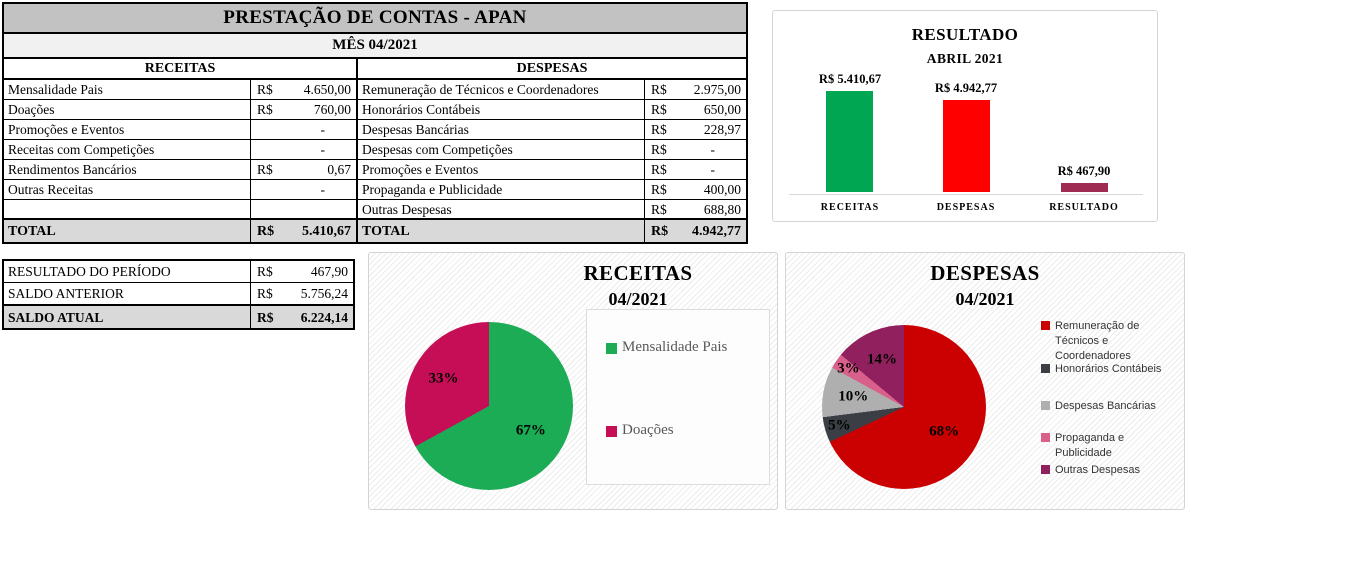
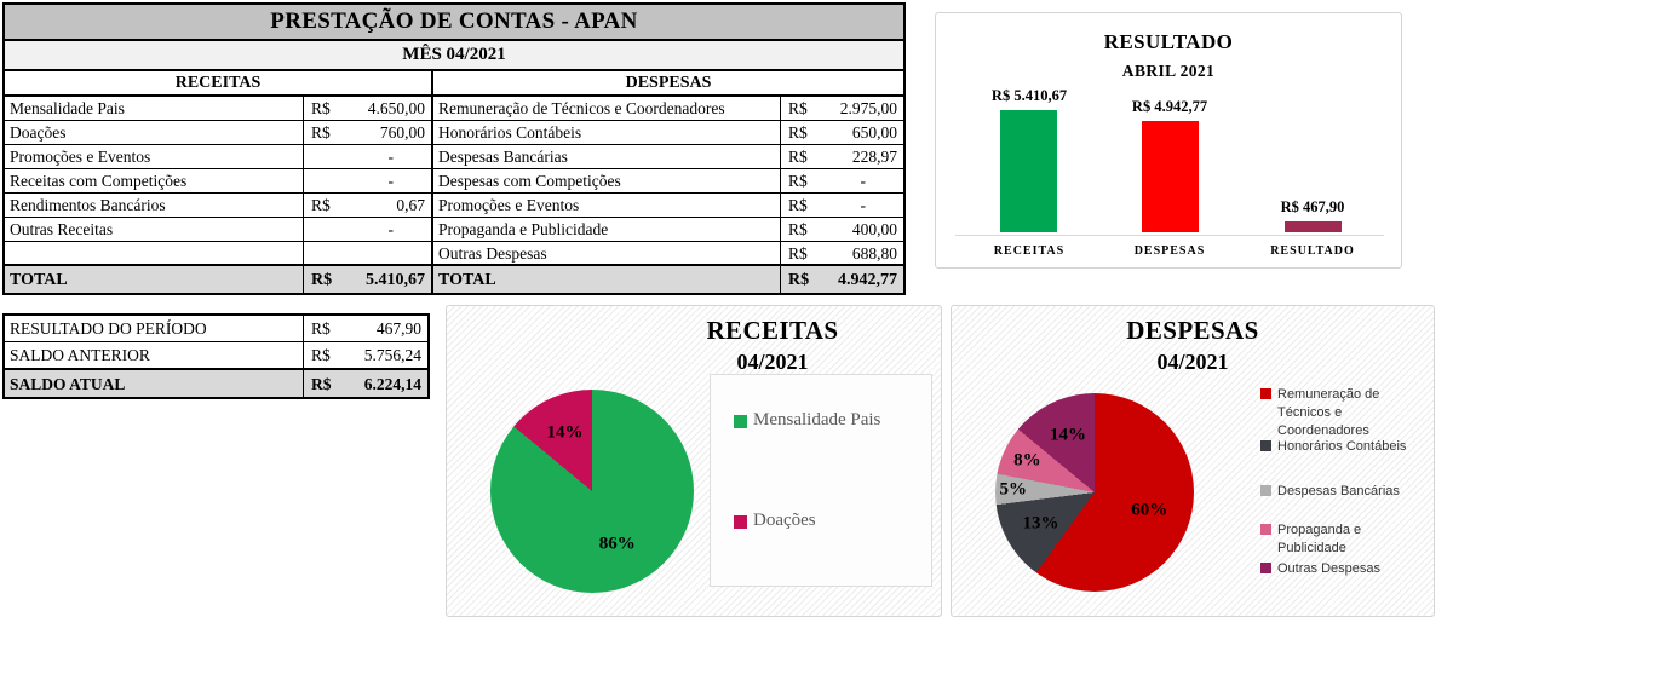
RECEITAS/Mensalidade Pais: 67% -> 86%
RECEITAS/Doações: 33% -> 14%
DESPESAS/Remuneração de Técnicos e Coordenadores: 68% -> 60%
DESPESAS/Honorários Contábeis: 5% -> 13%
DESPESAS/Despesas Bancárias: 10% -> 5%
DESPESAS/Propaganda e Publicidade: 3% -> 8%
